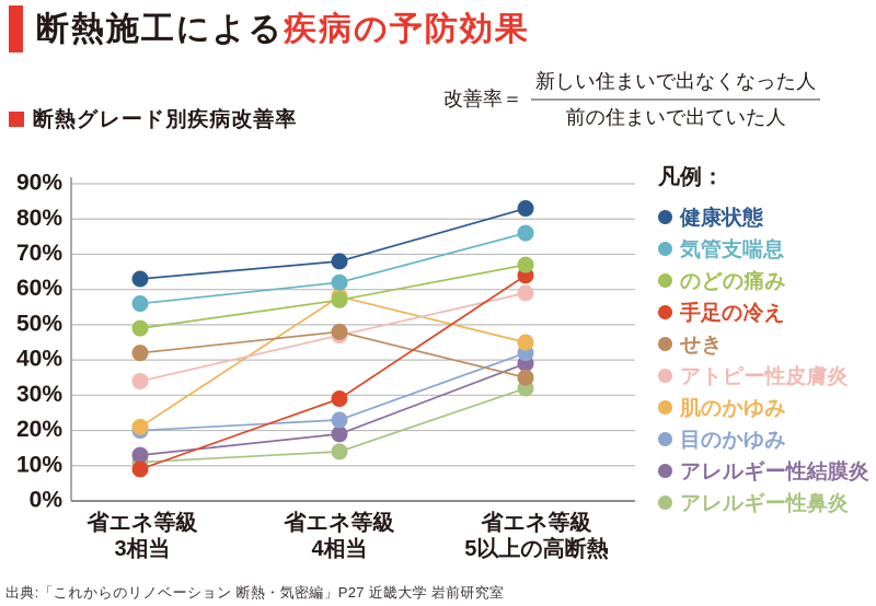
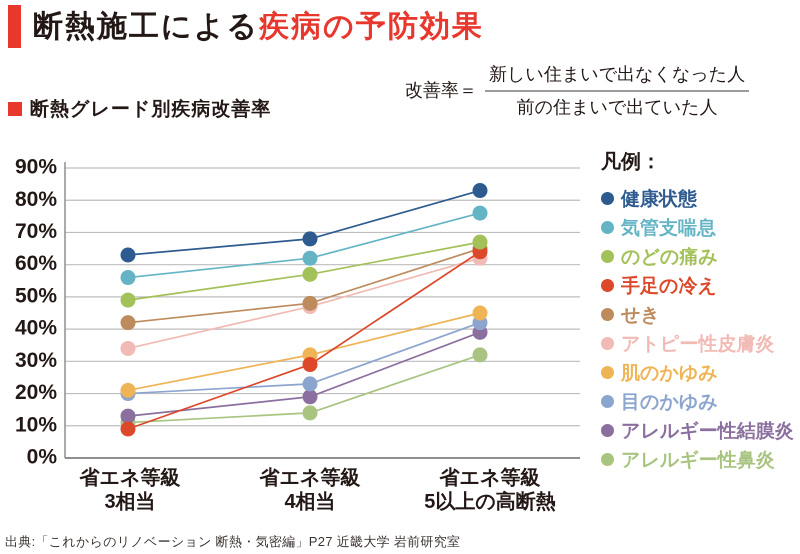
肌のかゆみ/省エネ等級 4相当: 58% -> 32%
せき/省エネ等級 5以上の高断熱: 35% -> 65%
アトピー性皮膚炎/省エネ等級 5以上の高断熱: 59% -> 62%
